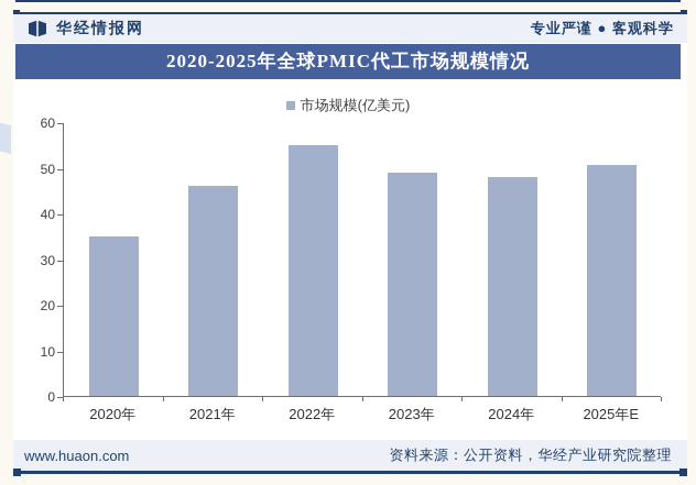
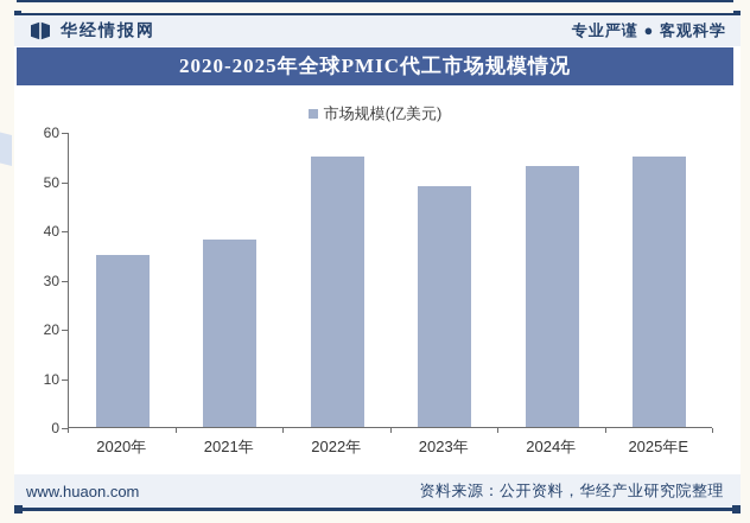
2021年: 46 -> 38
2024年: 48 -> 53
2025年E: 50 -> 55
